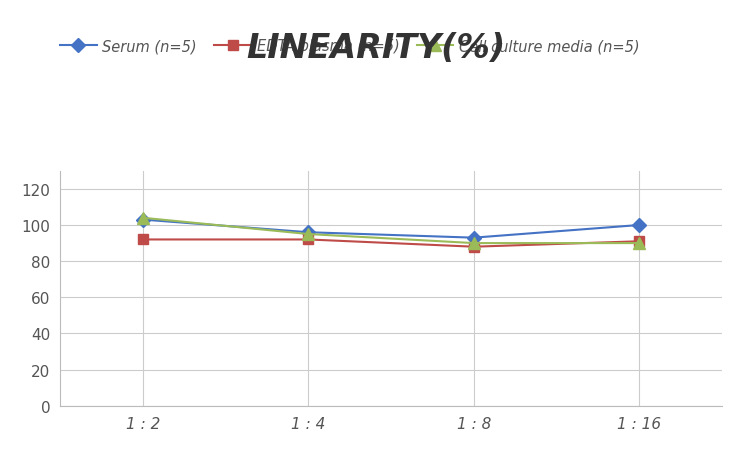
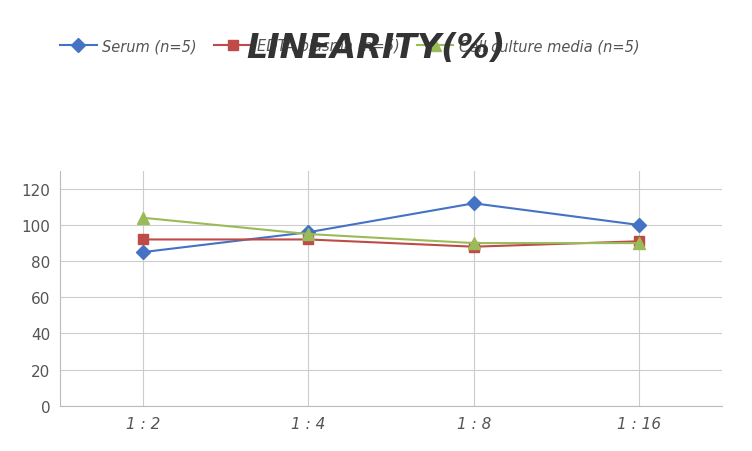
Serum (n=5)/1 : 2: 103 -> 85
Serum (n=5)/1 : 8: 93 -> 112
